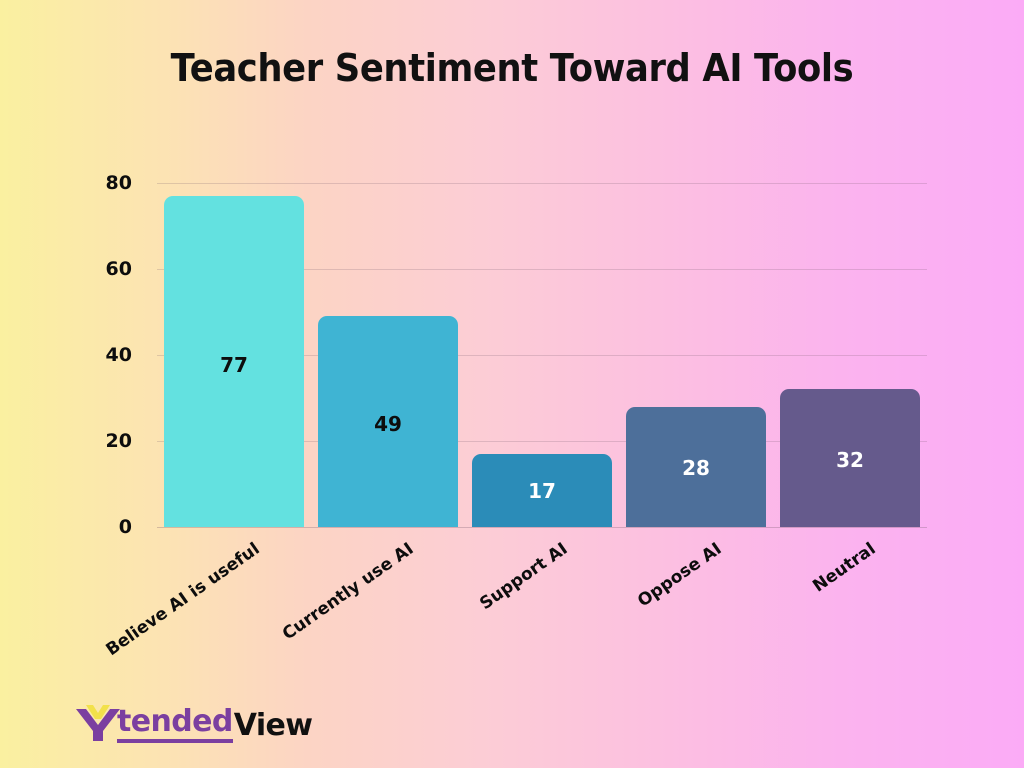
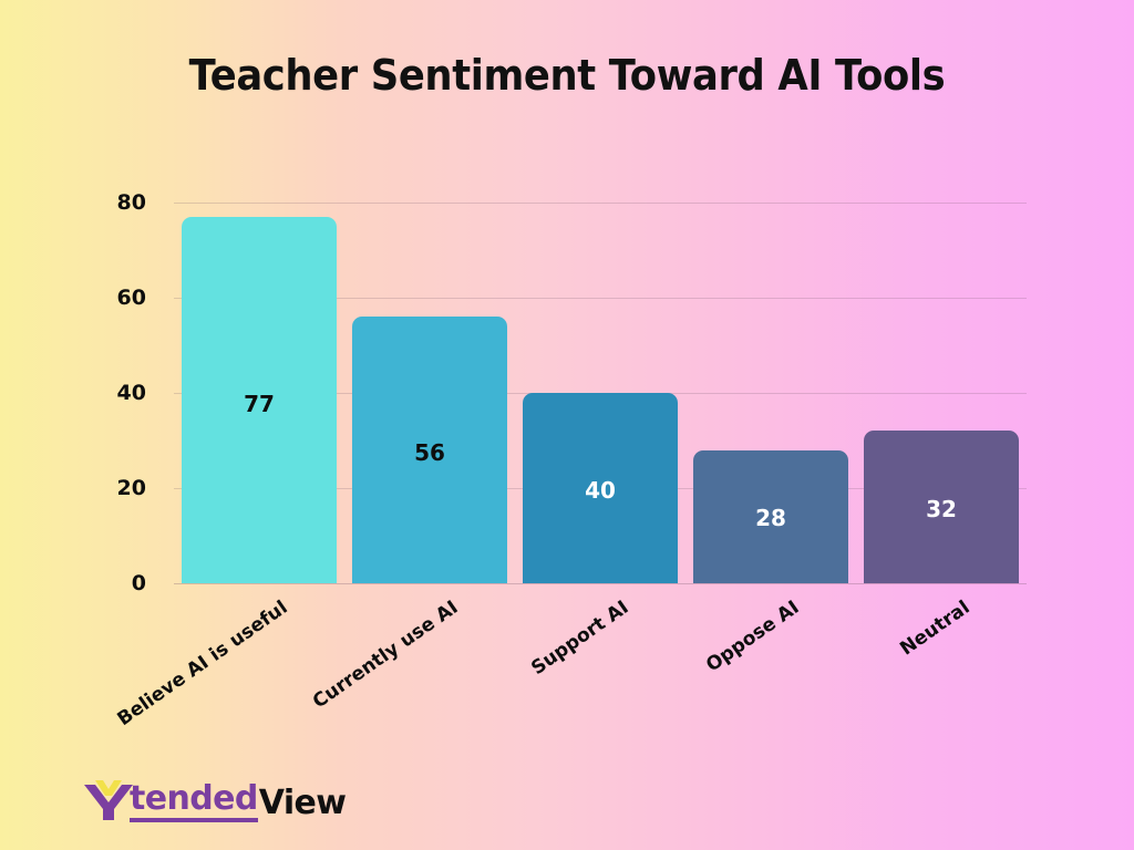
Currently use AI: 49 -> 56
Support AI: 17 -> 40
